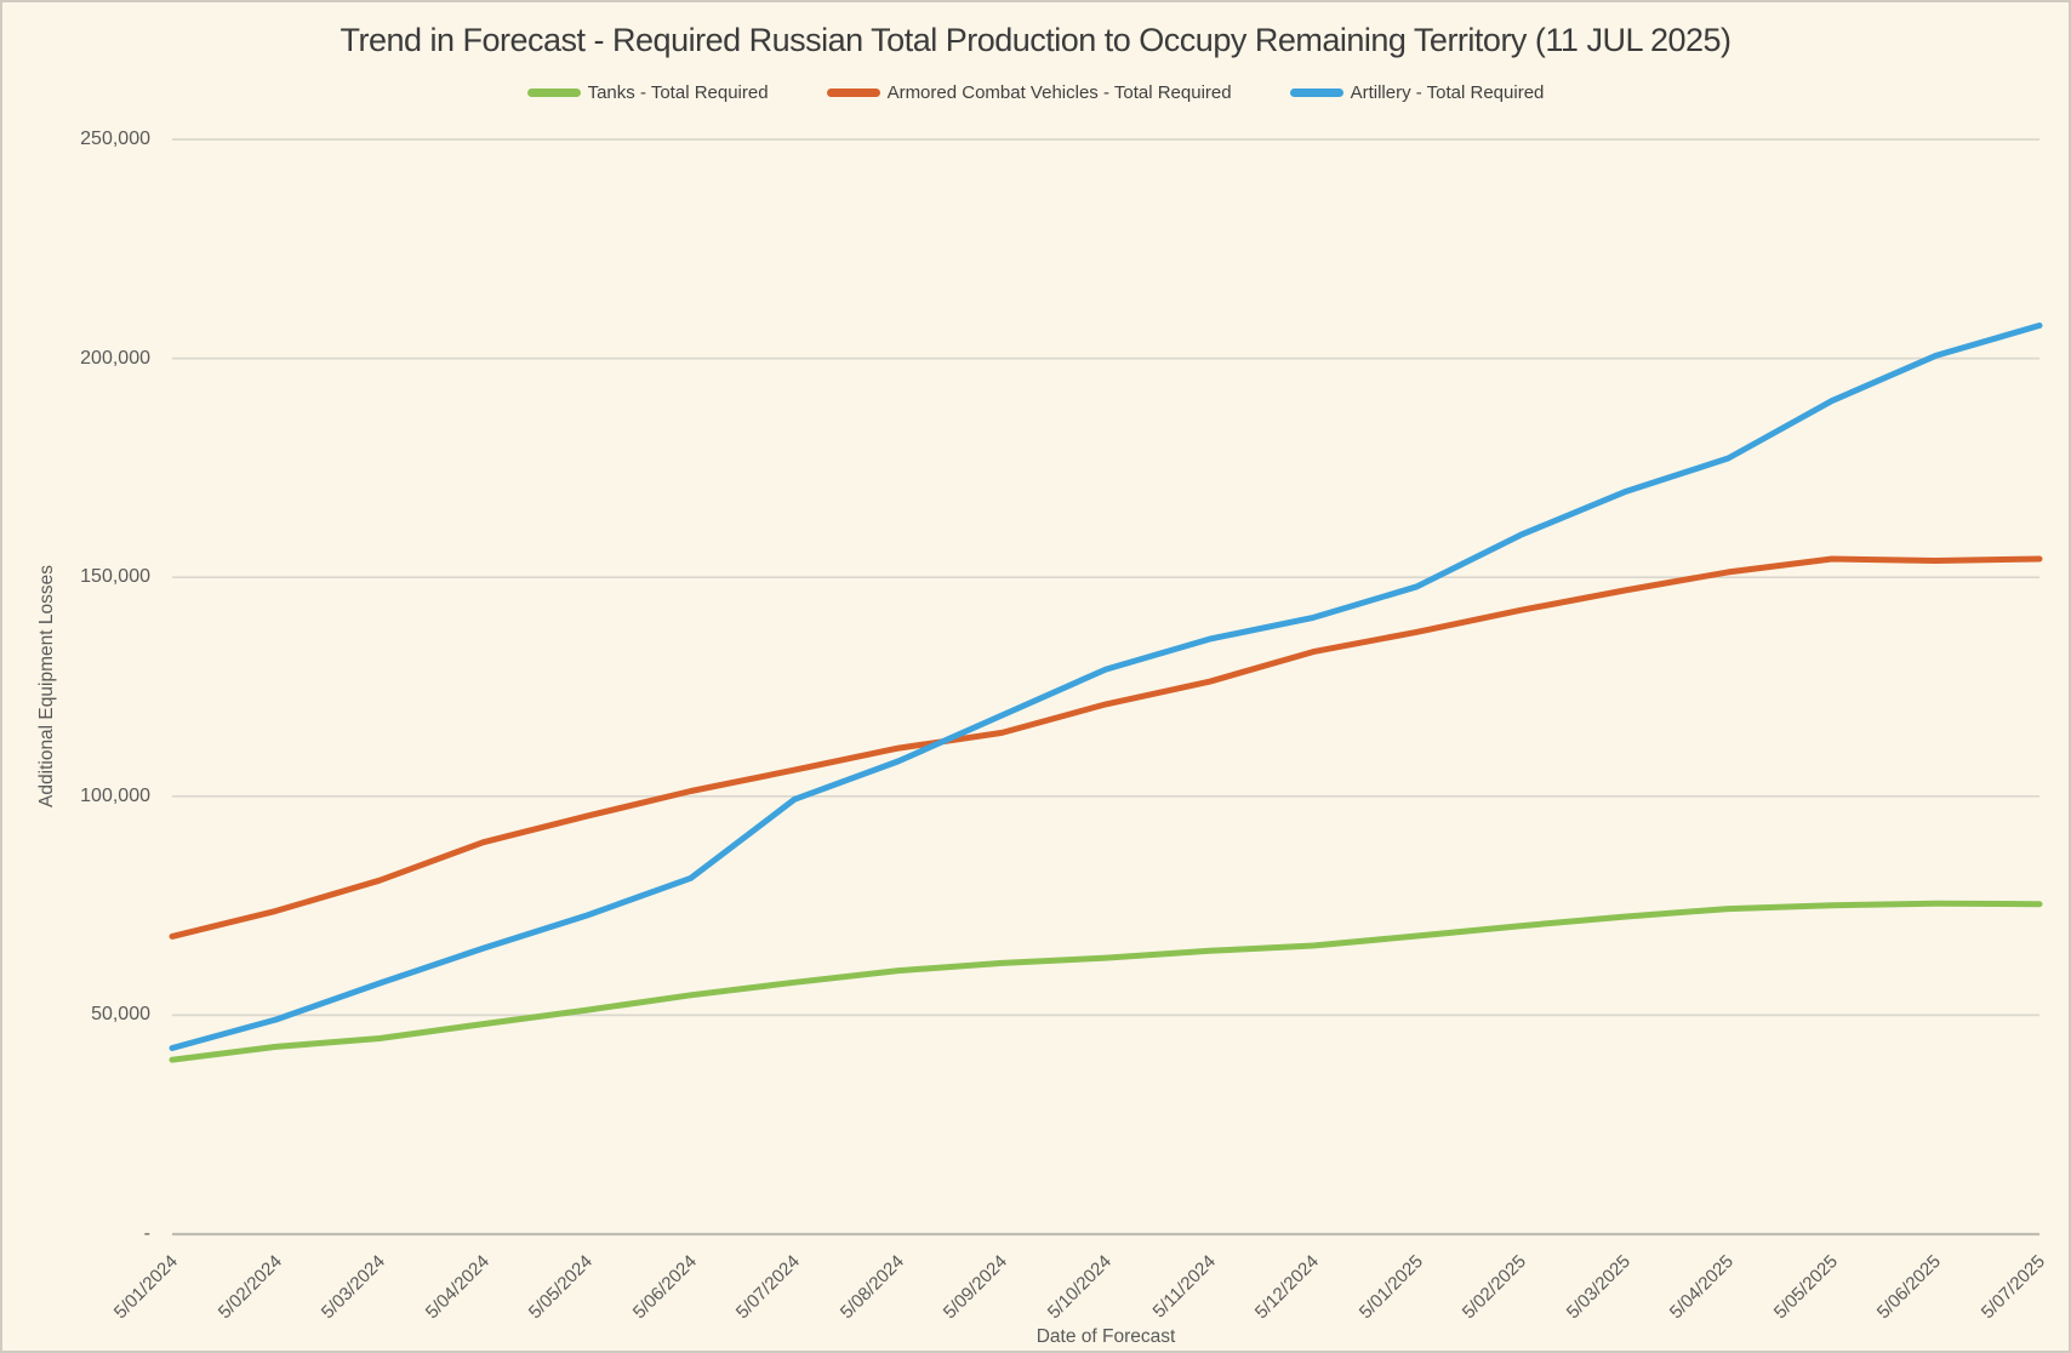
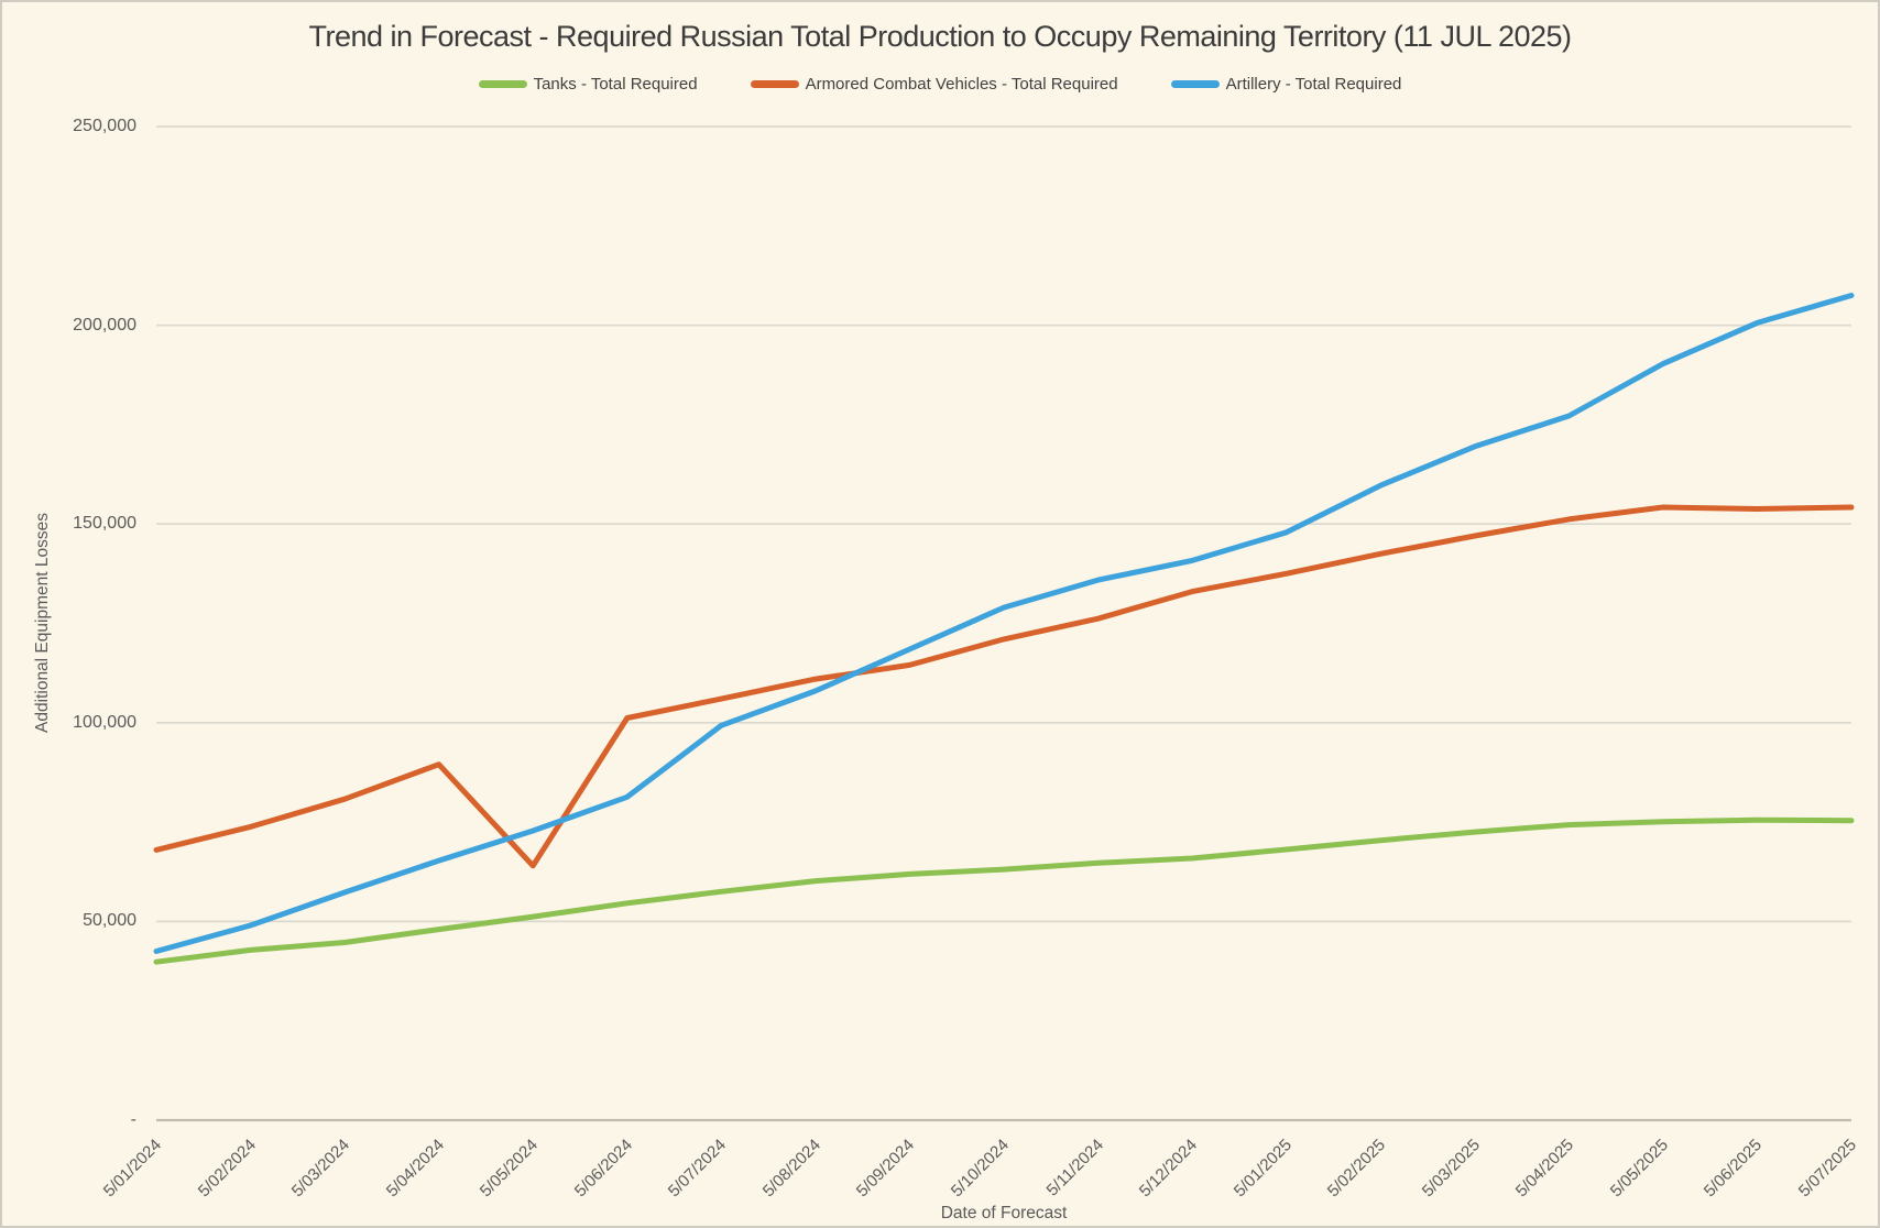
Armored Combat Vehicles - Total Required/5/05/2024: 96000 -> 64000
